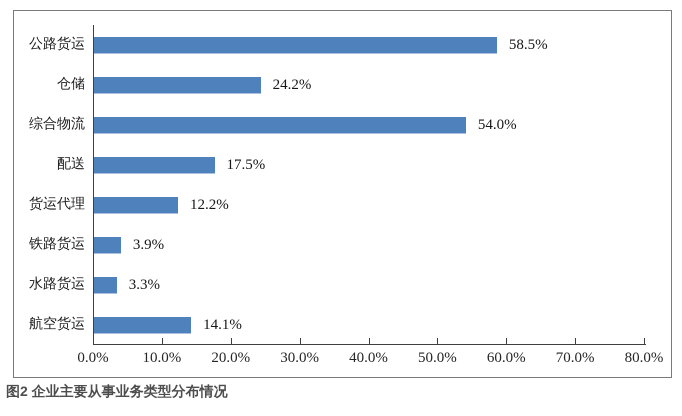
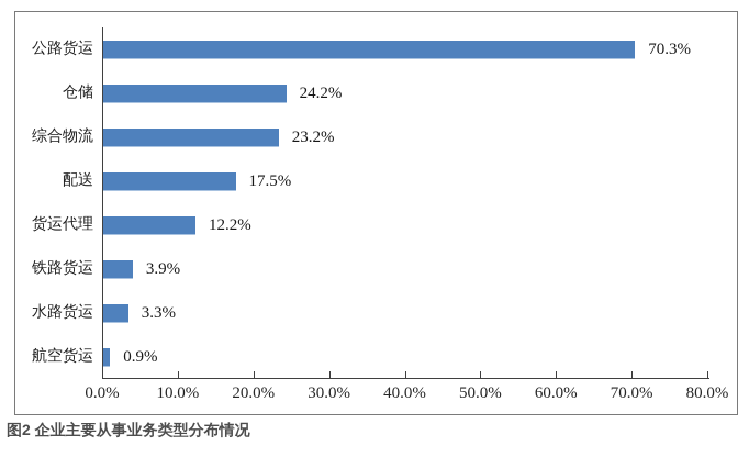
公路货运: 58.5% -> 70.3%
综合物流: 54.0% -> 23.2%
航空货运: 14.1% -> 0.9%
